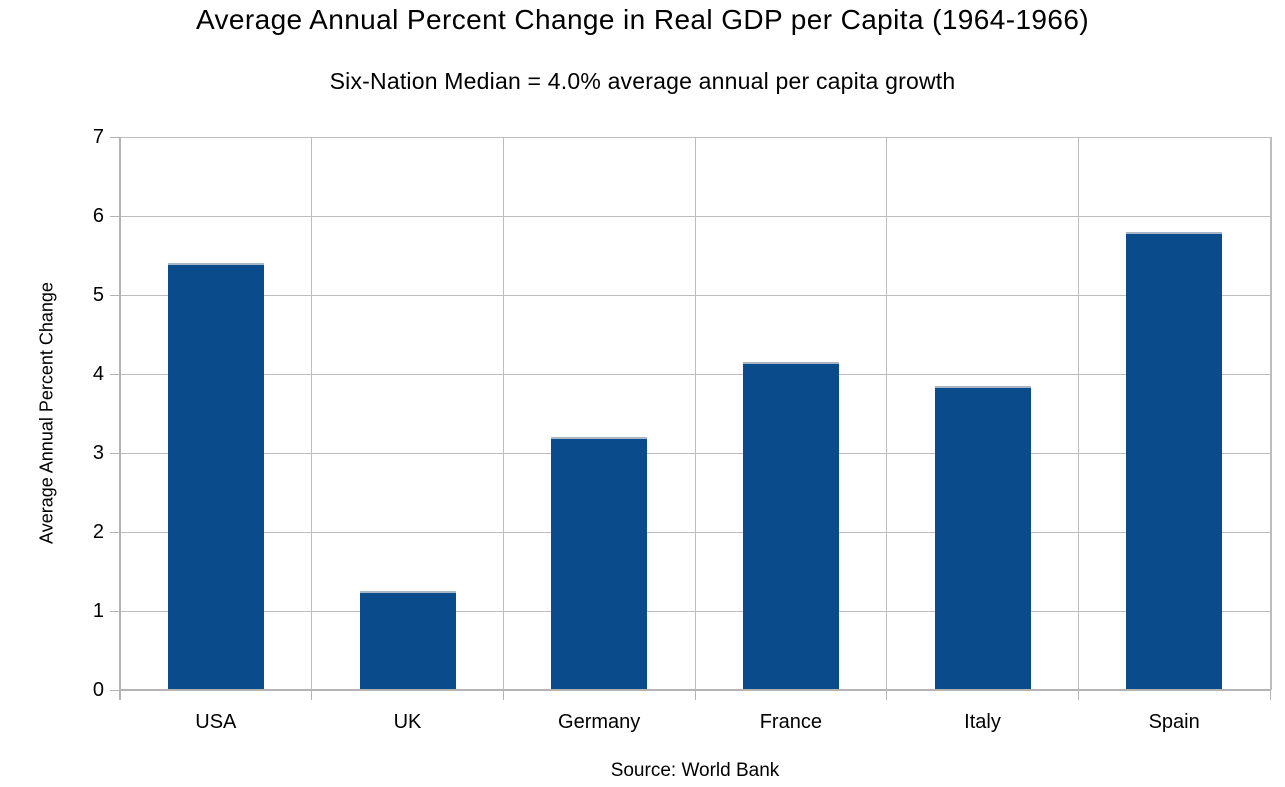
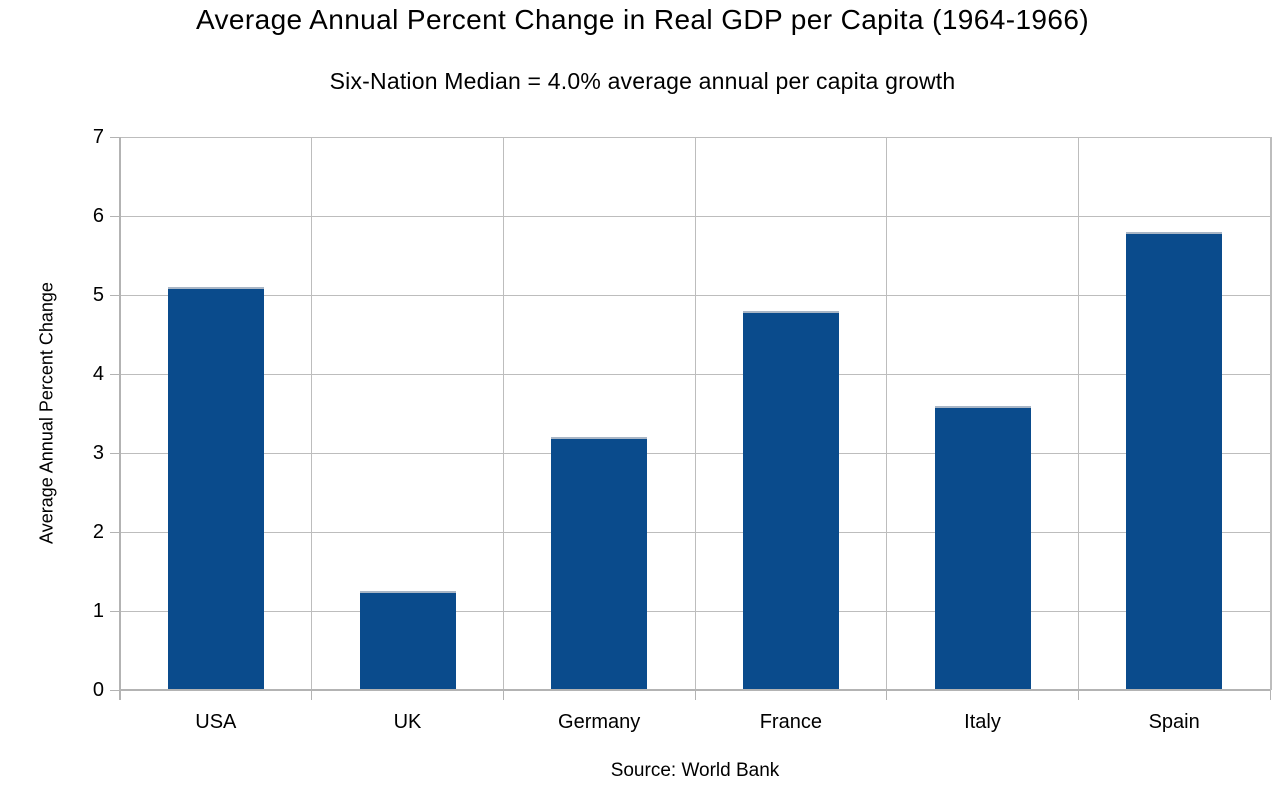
USA: 5.4 -> 5.1
France: 4.2 -> 4.8
Italy: 3.9 -> 3.6
